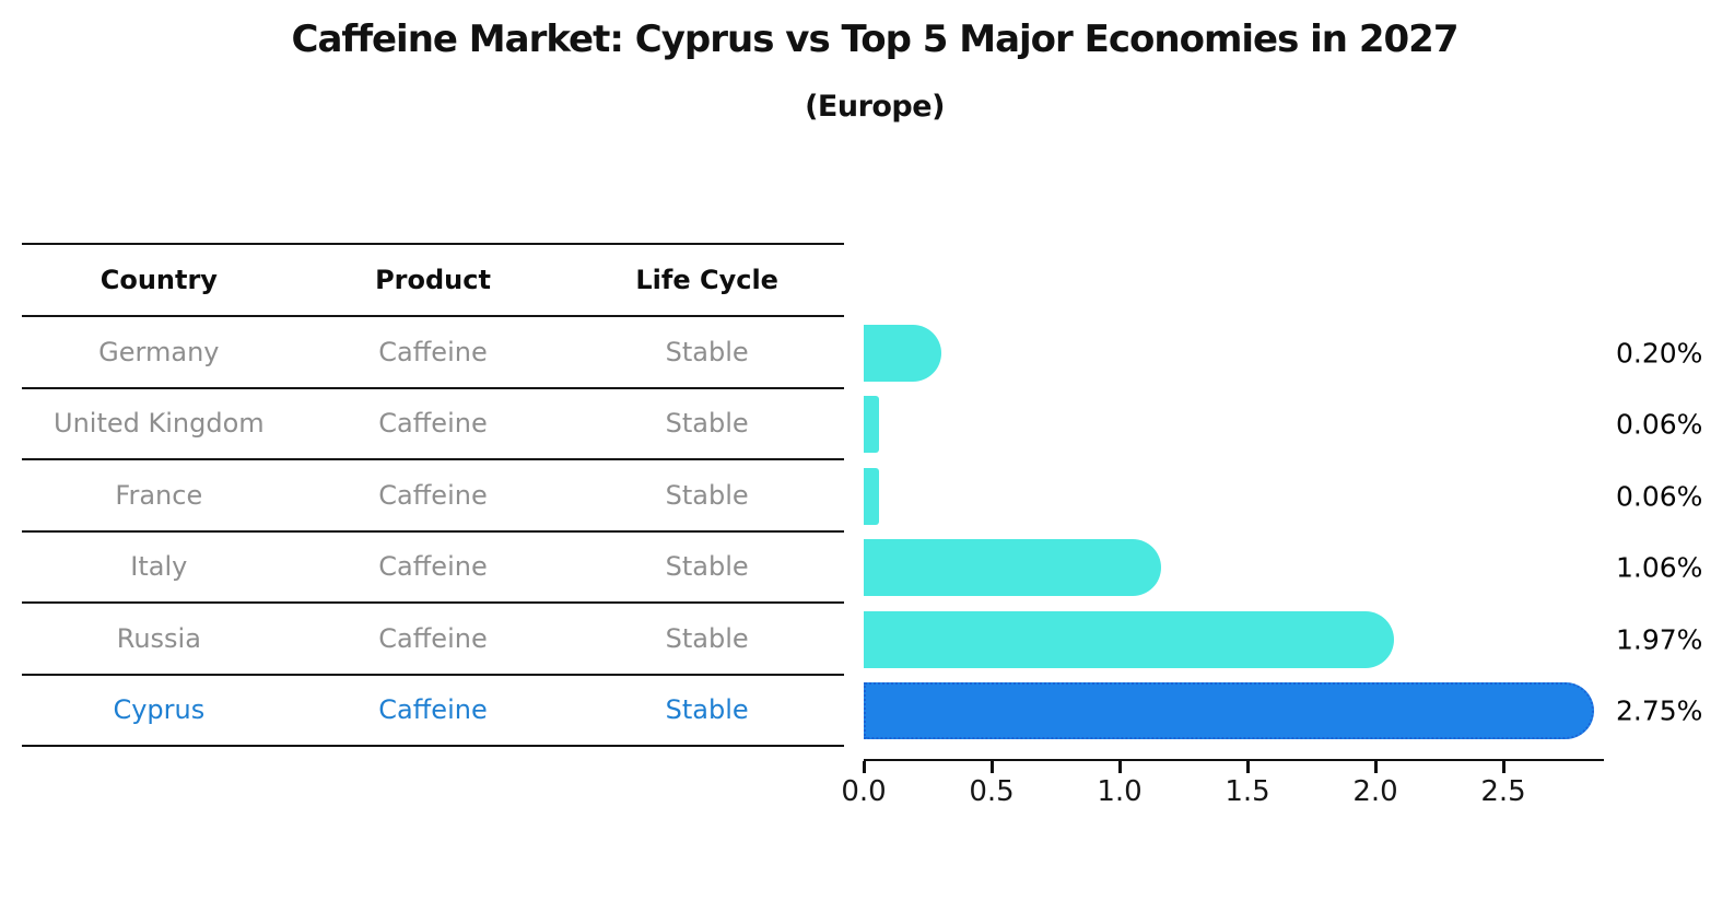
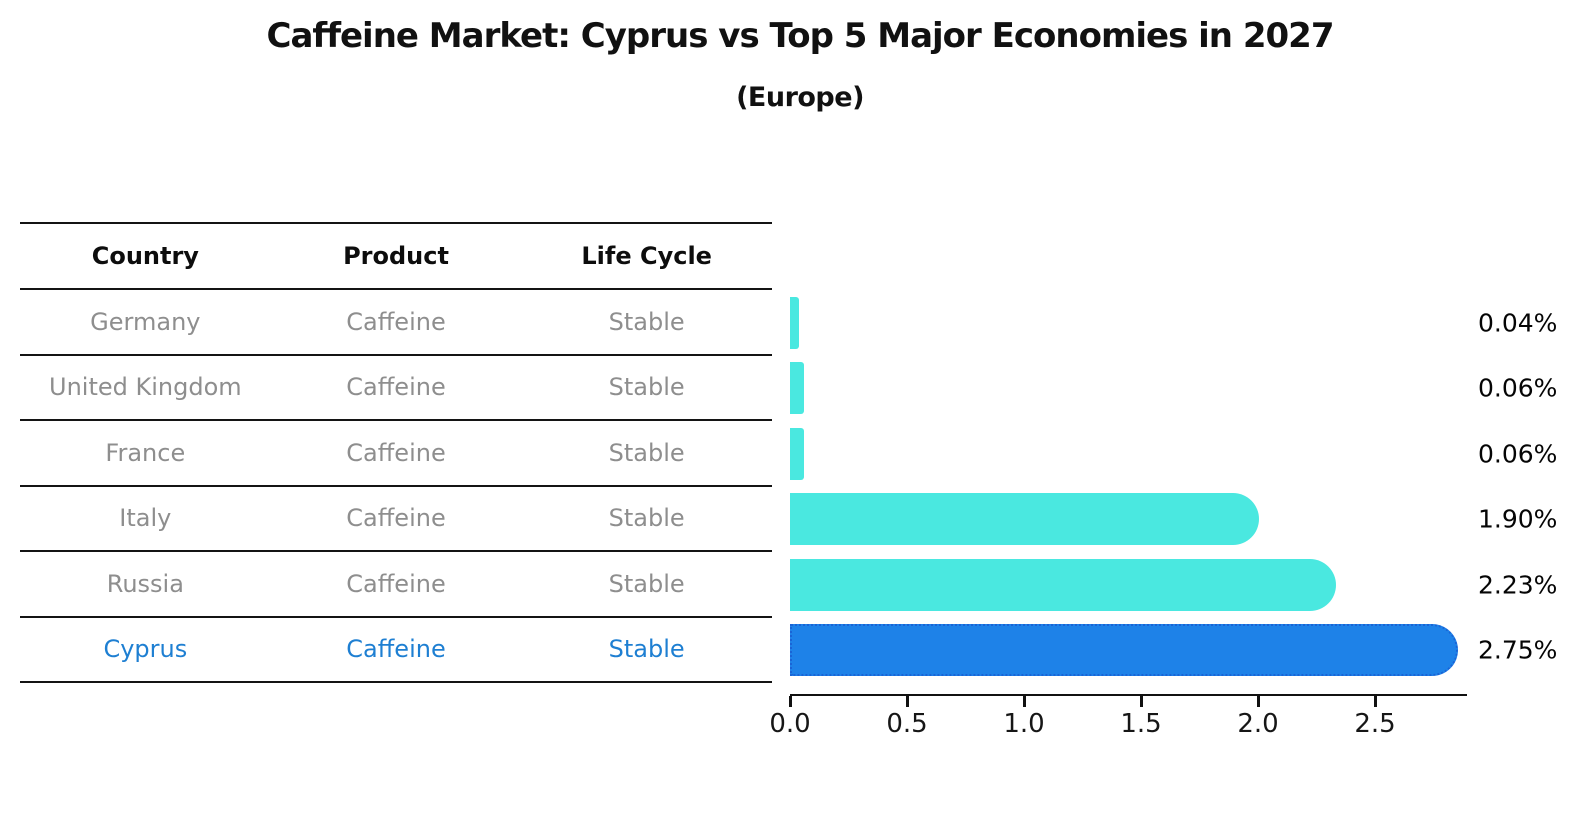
Germany: 0.20% -> 0.04%
Italy: 1.06% -> 1.90%
Russia: 1.97% -> 2.23%
